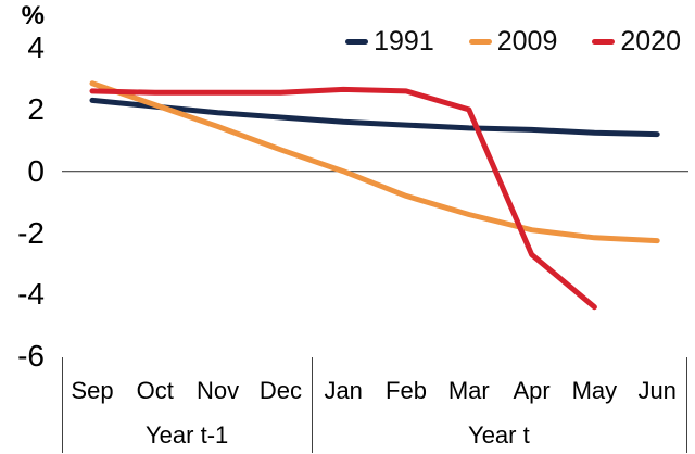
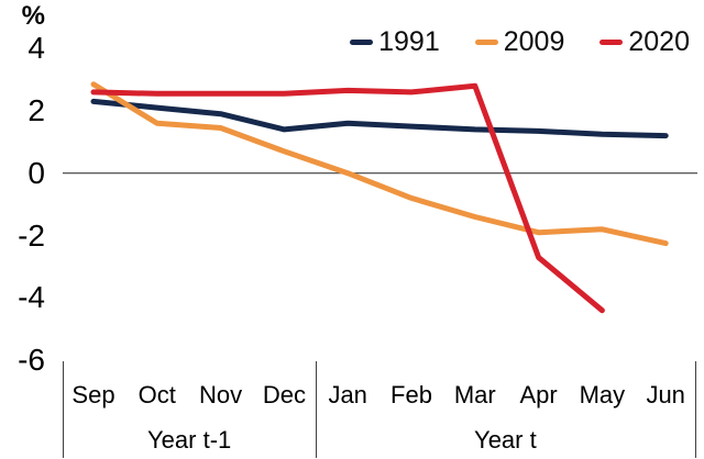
2009/Oct: 2.1 -> 1.6
1991/Dec: 1.8 -> 1.4
2020/Mar: 2.0 -> 2.8
2009/May: -2.1 -> -1.8
